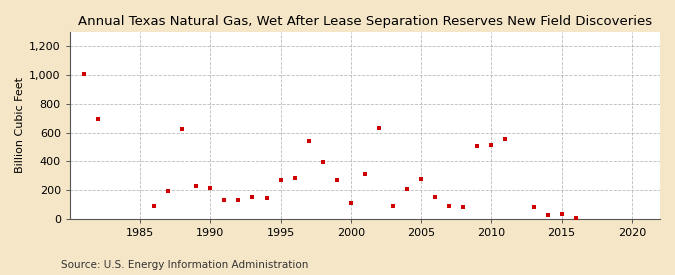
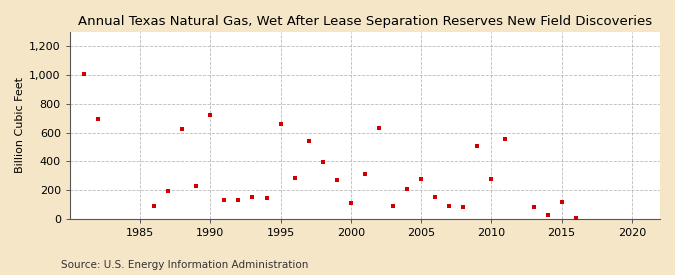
1990: 220 -> 720
1995: 270 -> 660
2010: 520 -> 280
2015: 40 -> 120
